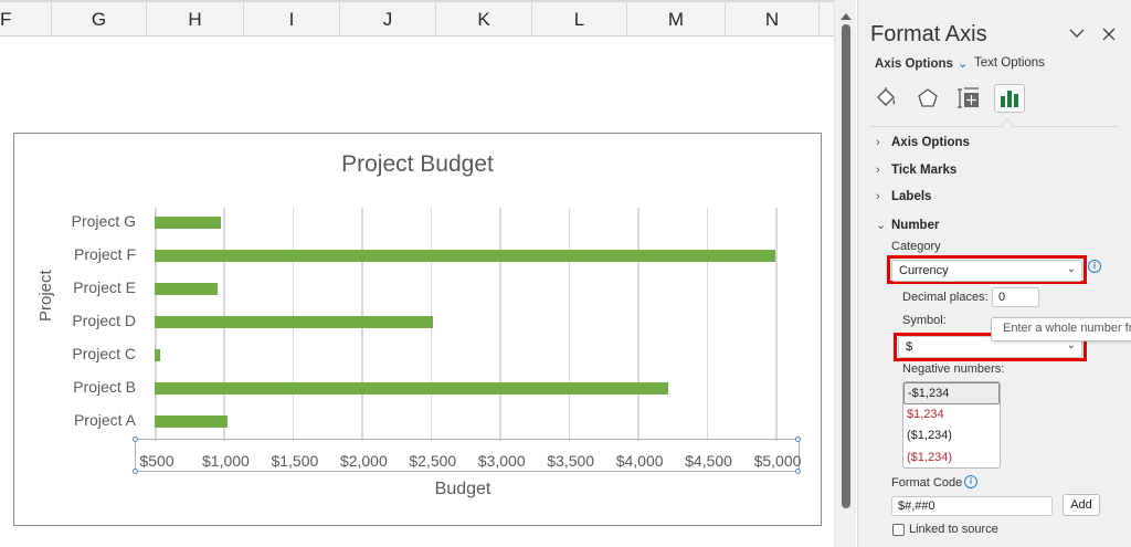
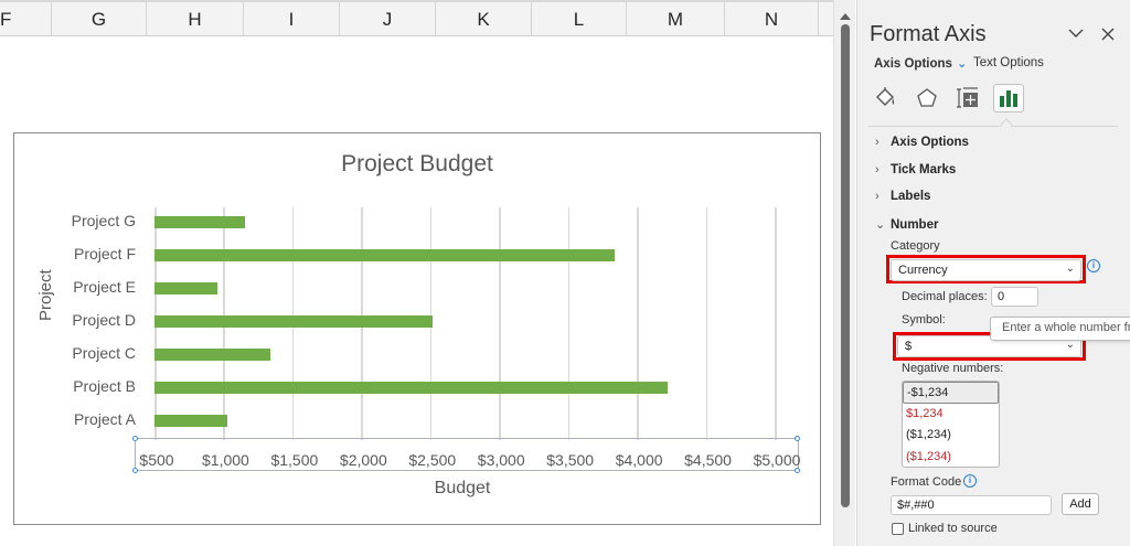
Project C: $540 -> $1340
Project F: $5000 -> $3840
Project G: $980 -> $1160
